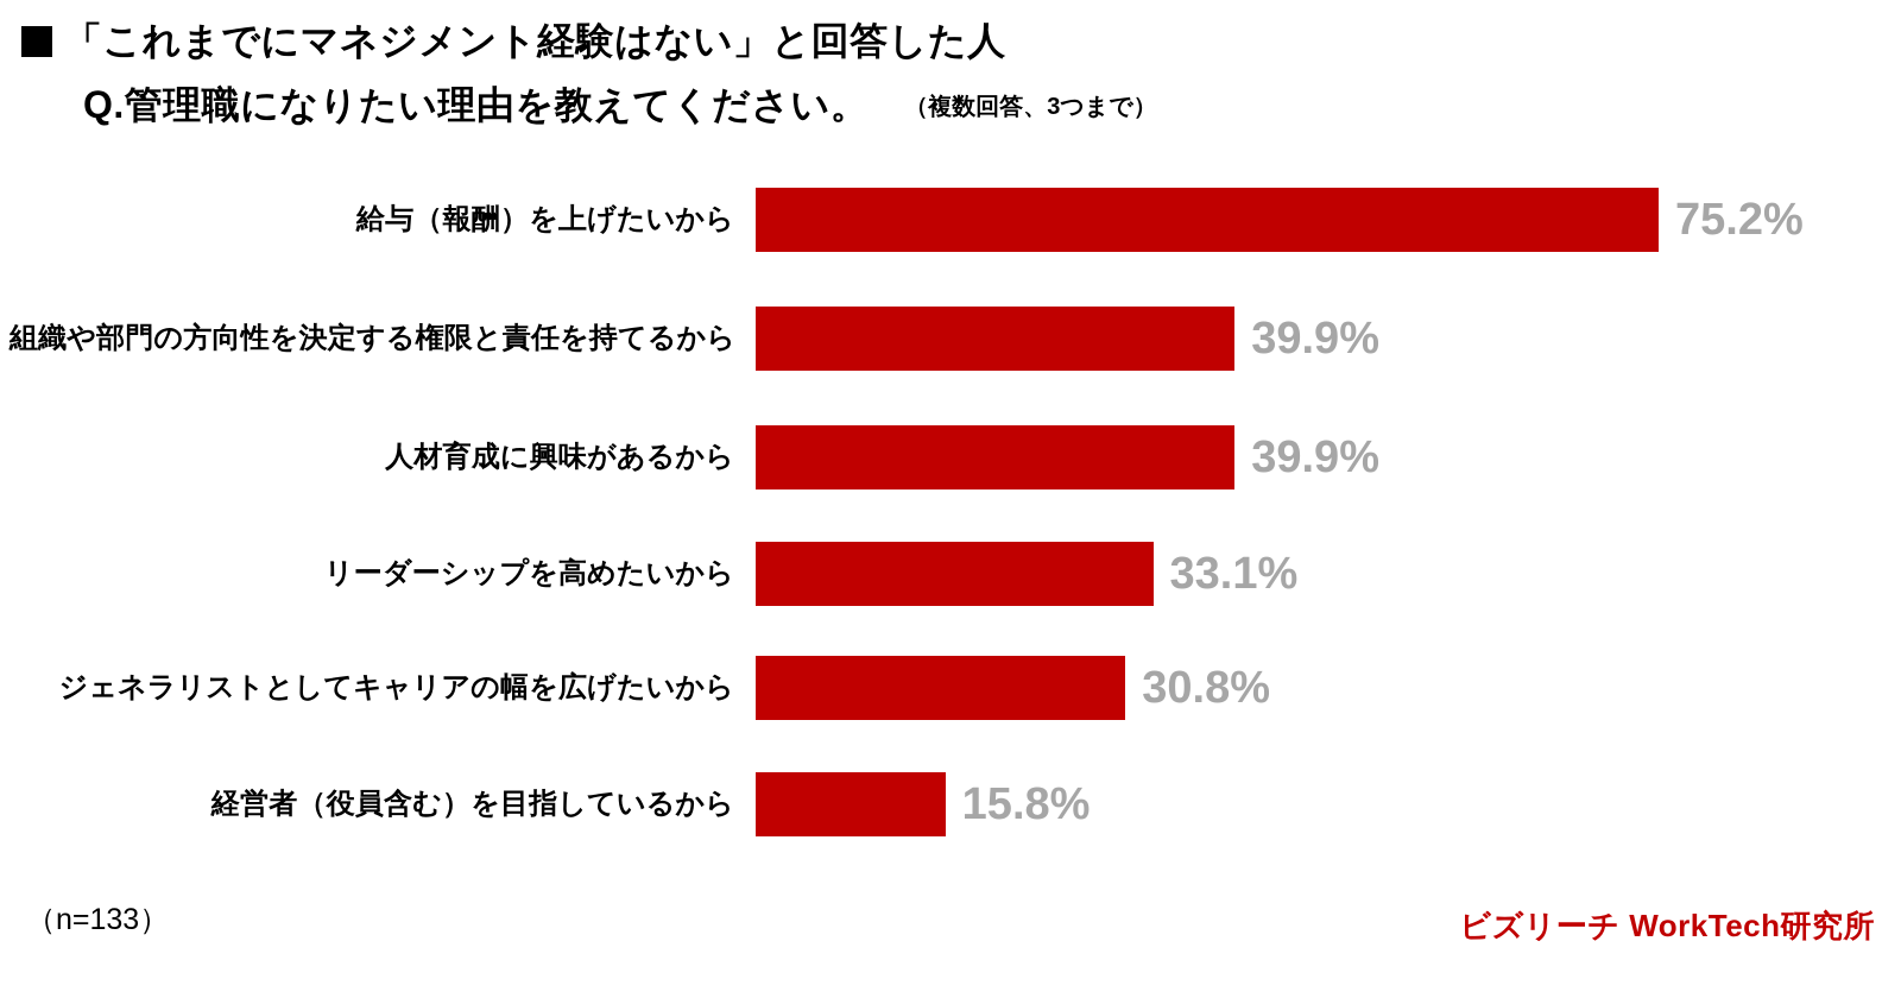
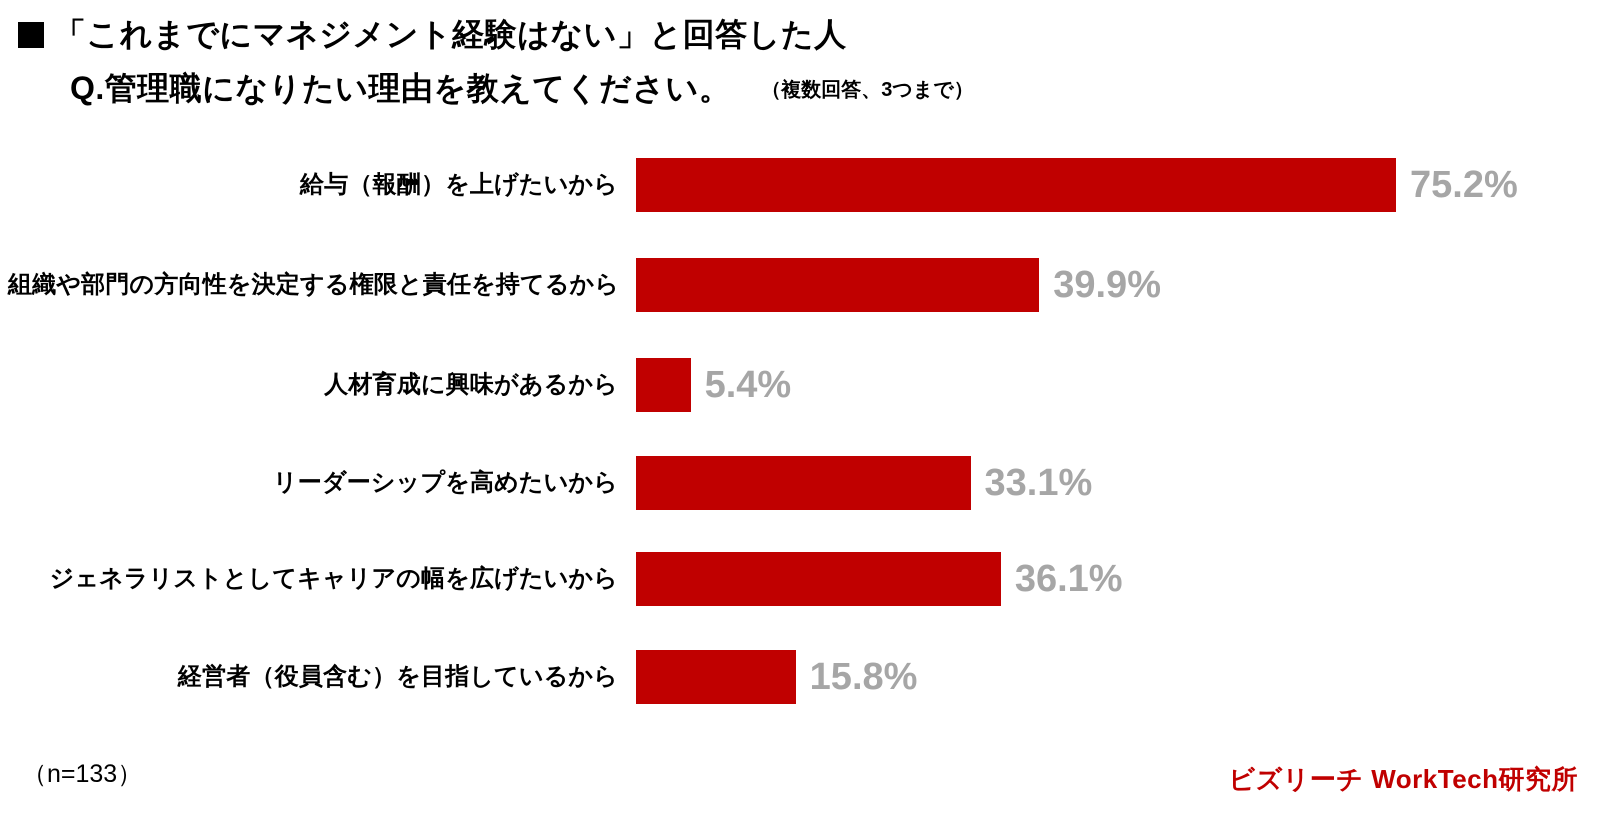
人材育成に興味があるから: 39.9% -> 5.4%
ジェネラリストとしてキャリアの幅を広げたいから: 30.8% -> 36.1%
